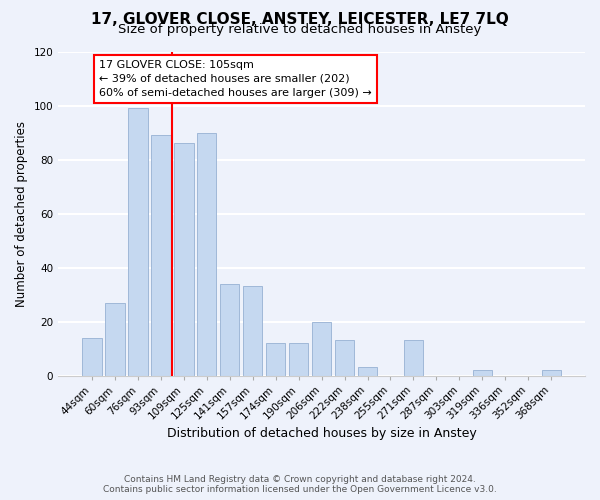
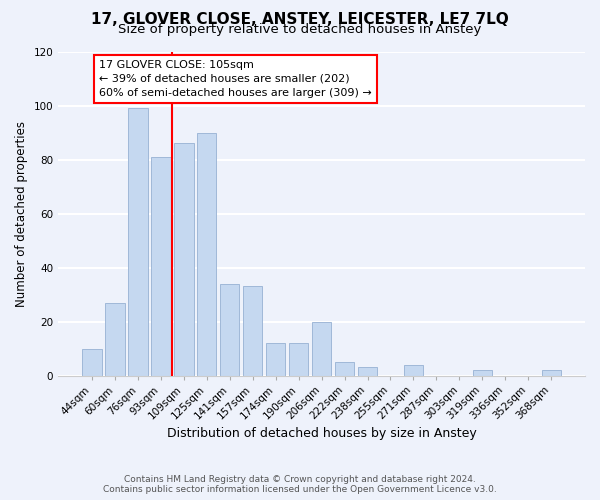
44sqm: 14 -> 10
93sqm: 89 -> 81
222sqm: 13 -> 5
271sqm: 13 -> 4
